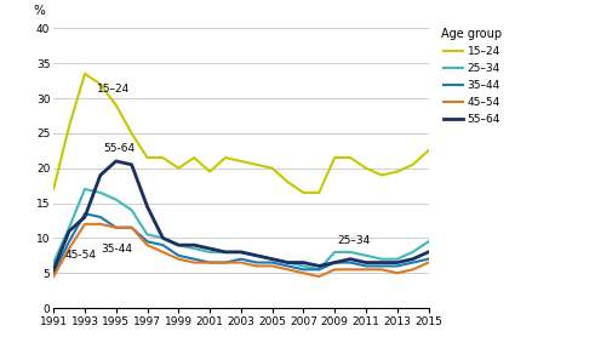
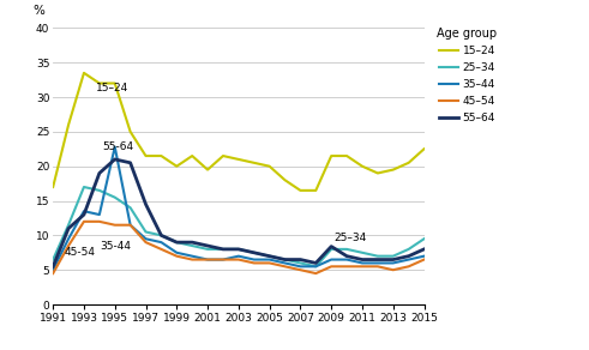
15–24/1995: 29.0 -> 32.0
35–44/1995: 11.5 -> 22.8
55–64/2009: 6.5 -> 8.4
